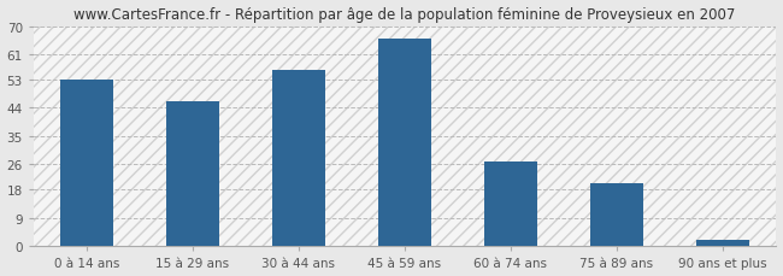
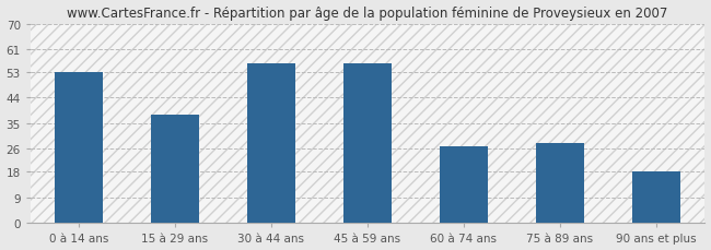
15 à 29 ans: 46 -> 38
45 à 59 ans: 66 -> 56
75 à 89 ans: 20 -> 28
90 ans et plus: 2 -> 18
